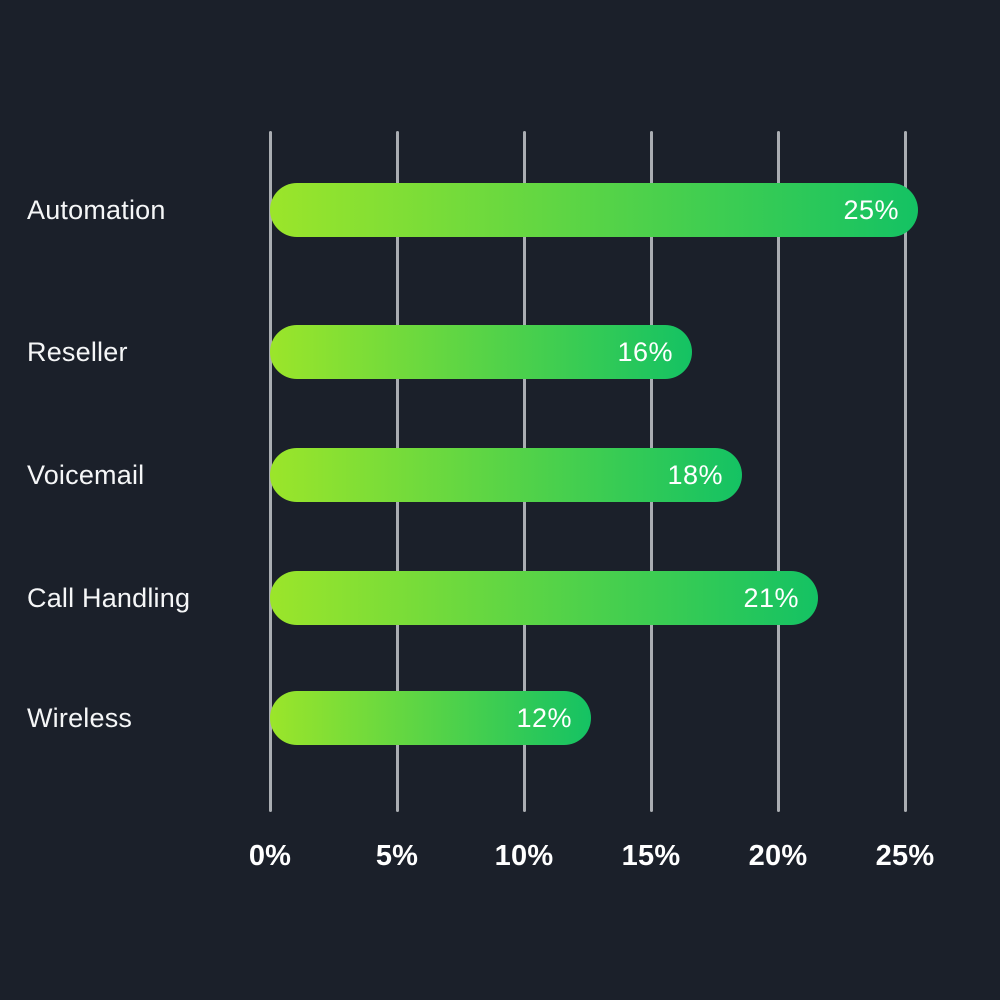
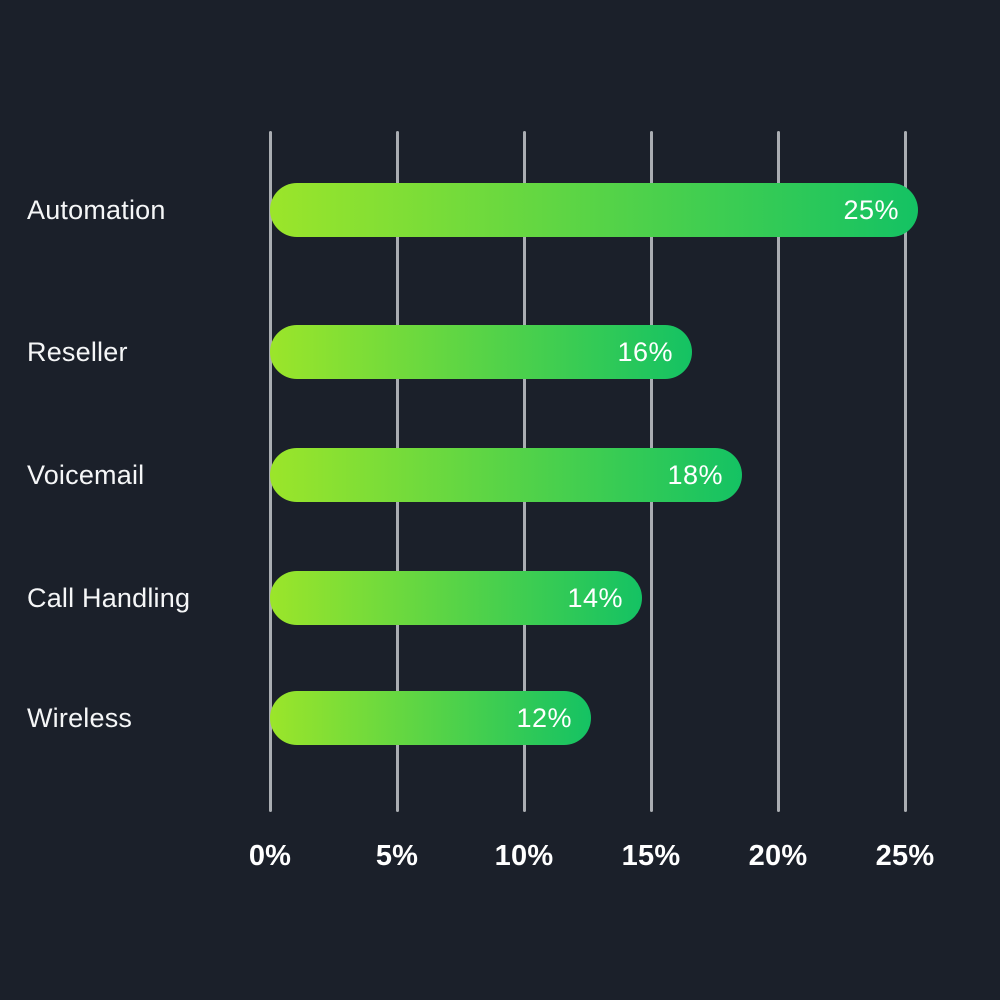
Call Handling: 21% -> 14%
